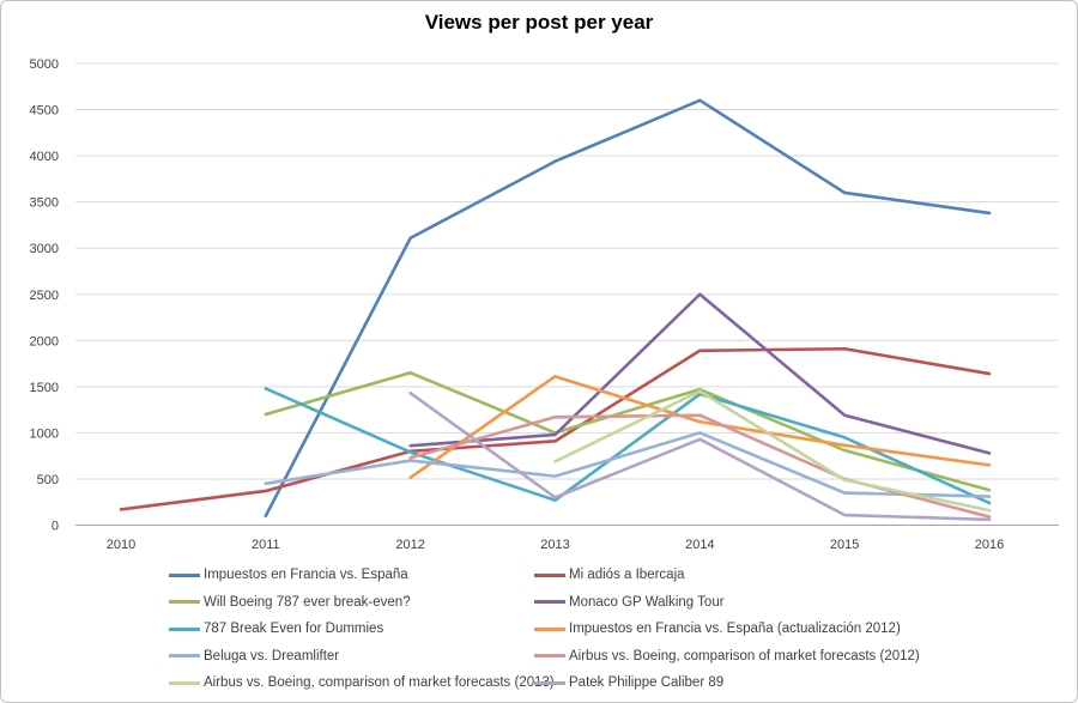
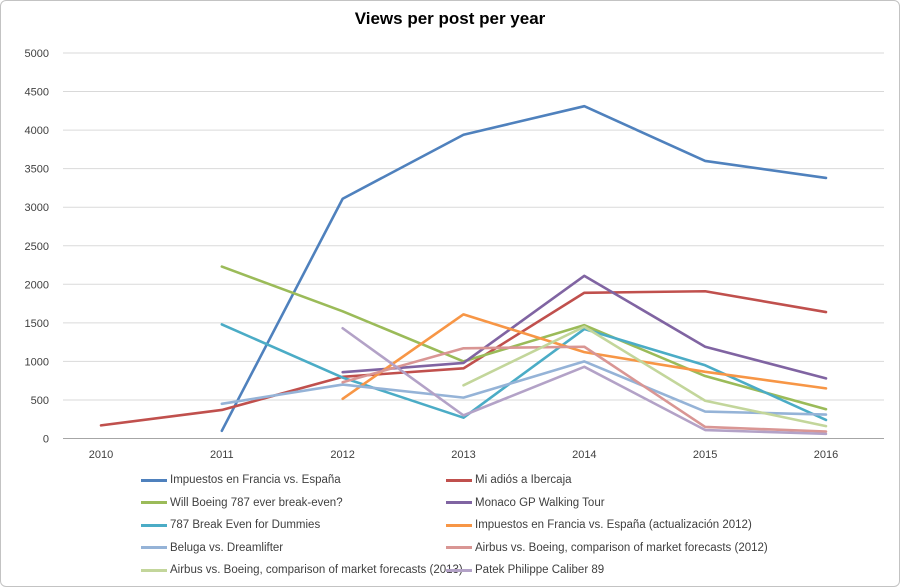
Will Boeing 787 ever break-even?/2011: 1200 -> 2200
Impuestos en Francia vs. España/2014: 4600 -> 4300
Monaco GP Walking Tour/2014: 2500 -> 2100
Airbus vs. Boeing, comparison of market forecasts (2012)/2015: 500 -> 200
